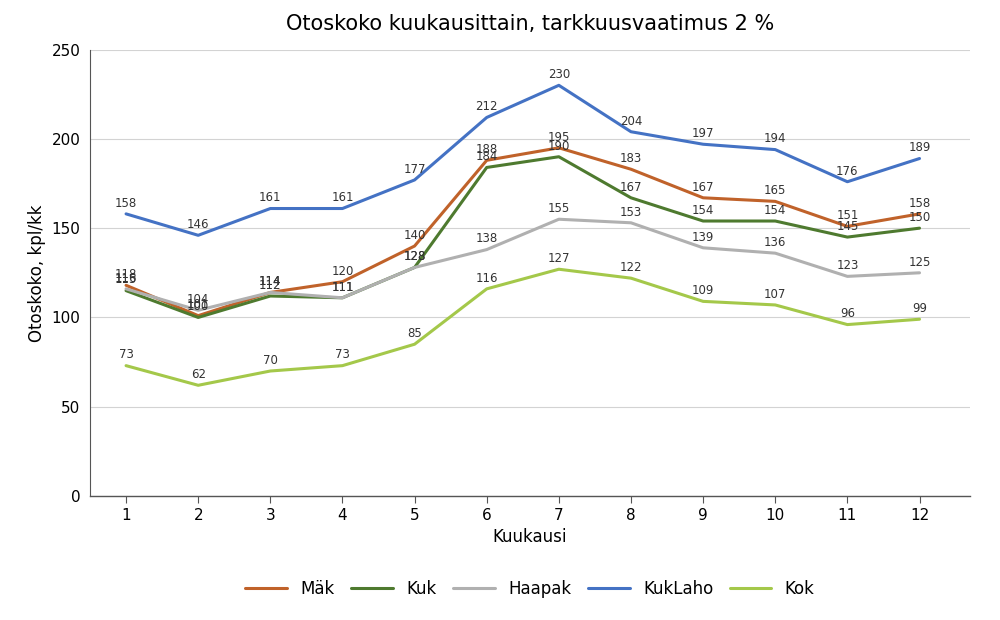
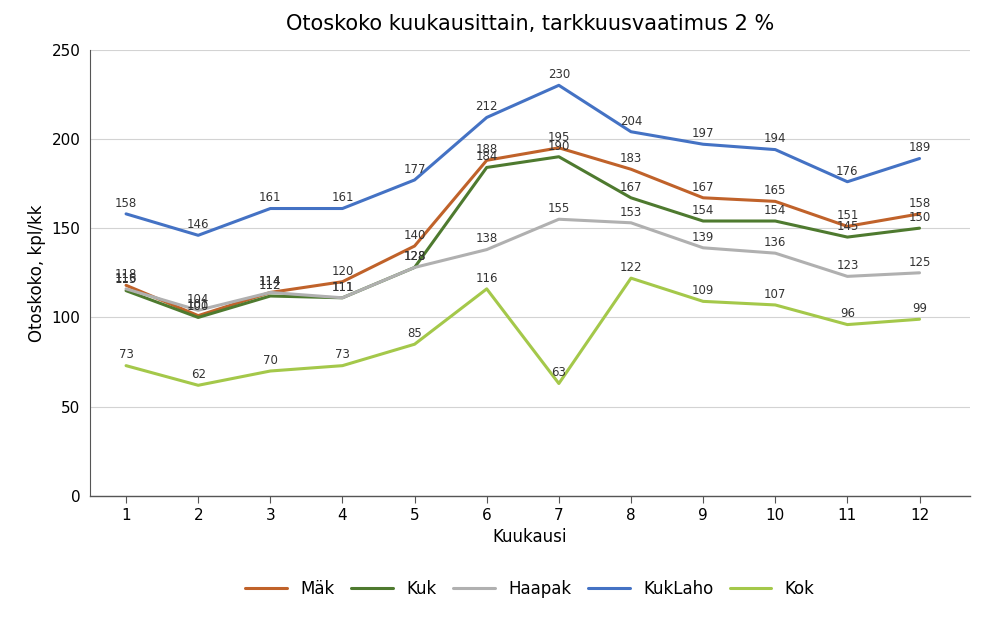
Kok/7: 127 -> 63
